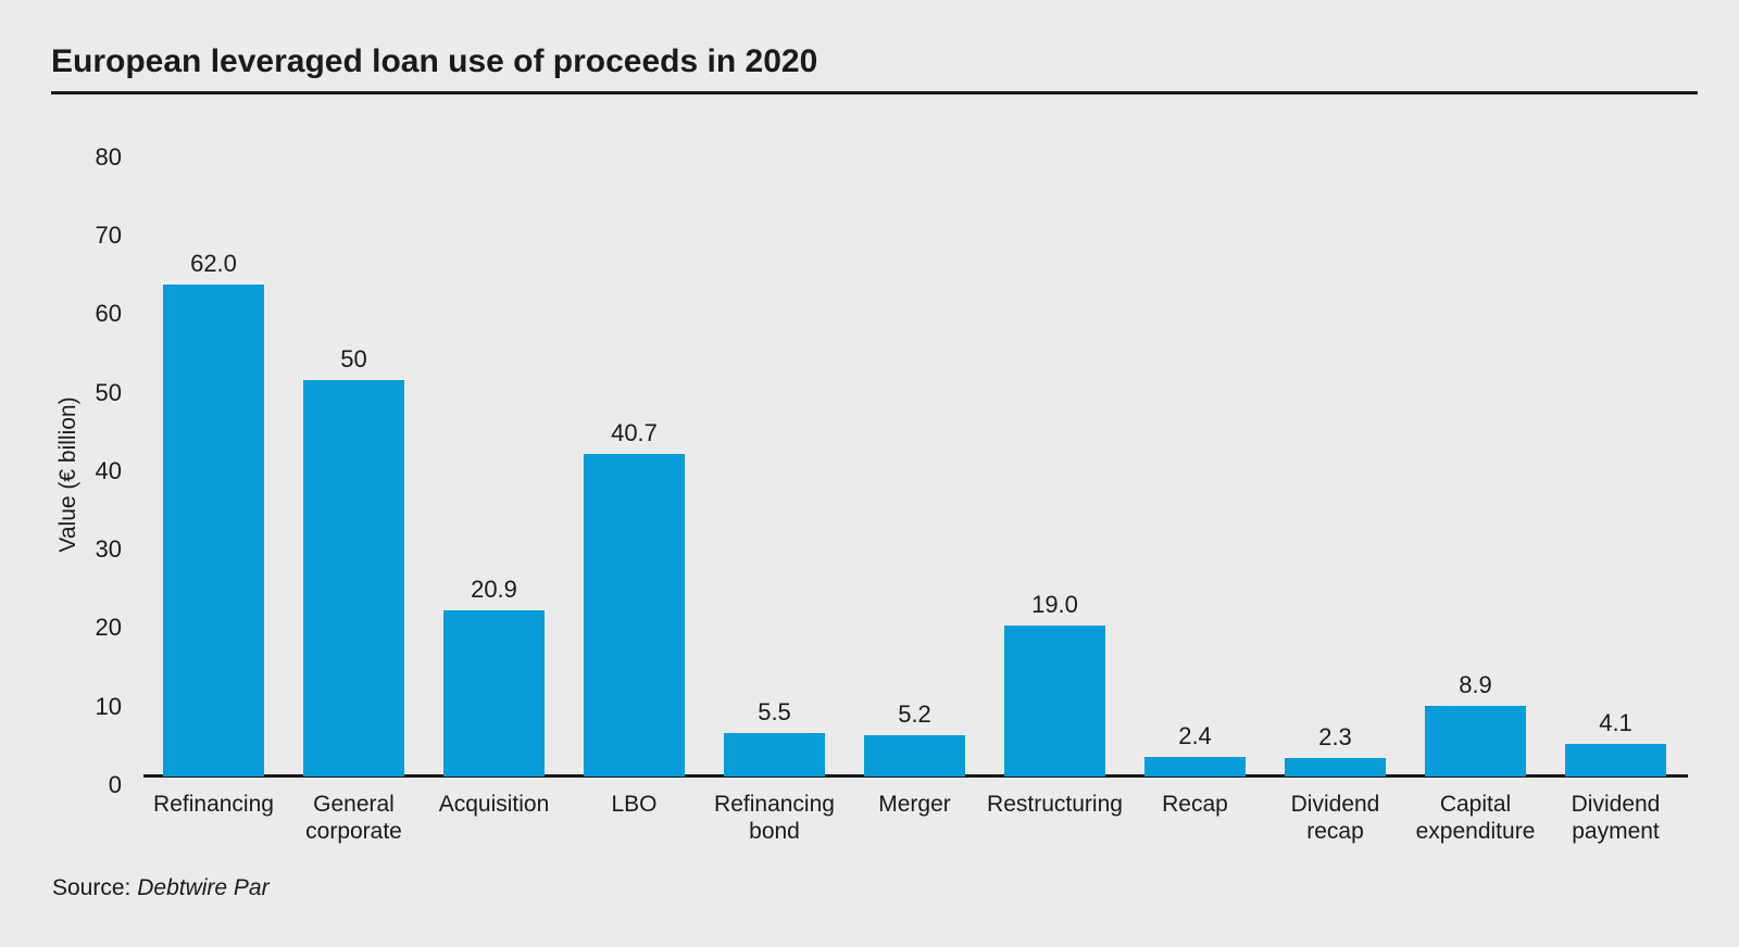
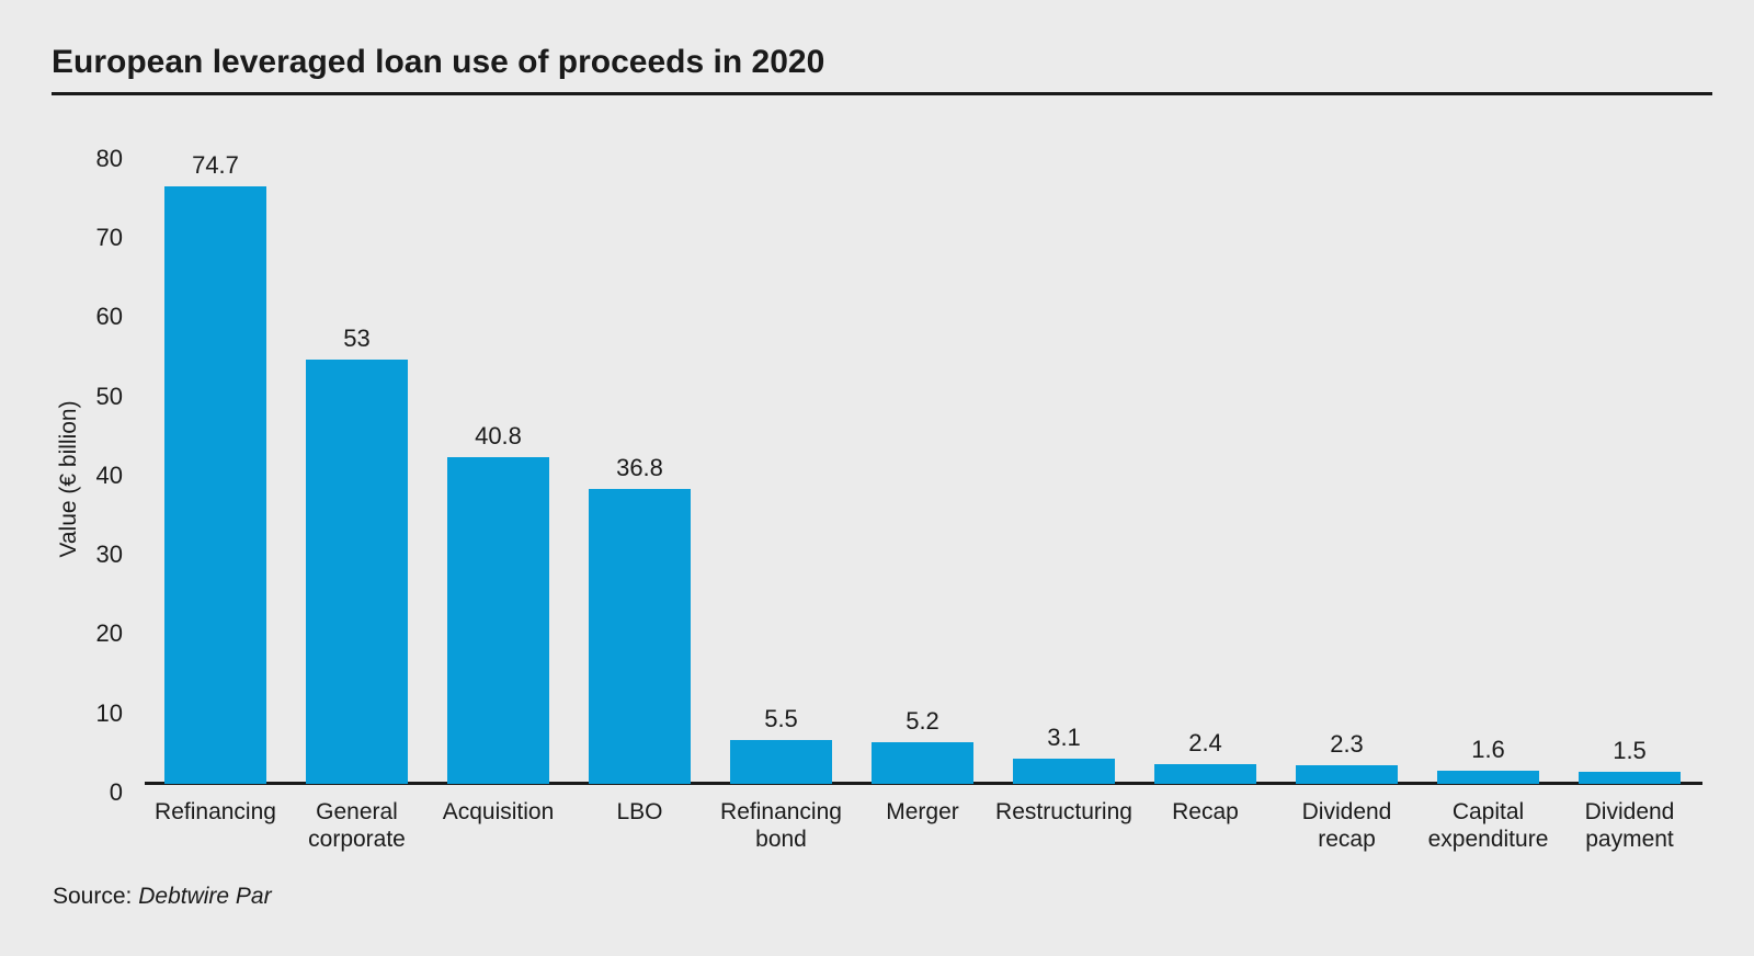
Refinancing: 62.0 -> 74.7
General corporate: 50 -> 53
Acquisition: 20.9 -> 40.8
LBO: 40.7 -> 36.8
Restructuring: 19.0 -> 3.1
Capital expenditure: 8.9 -> 1.6
Dividend payment: 4.1 -> 1.5
